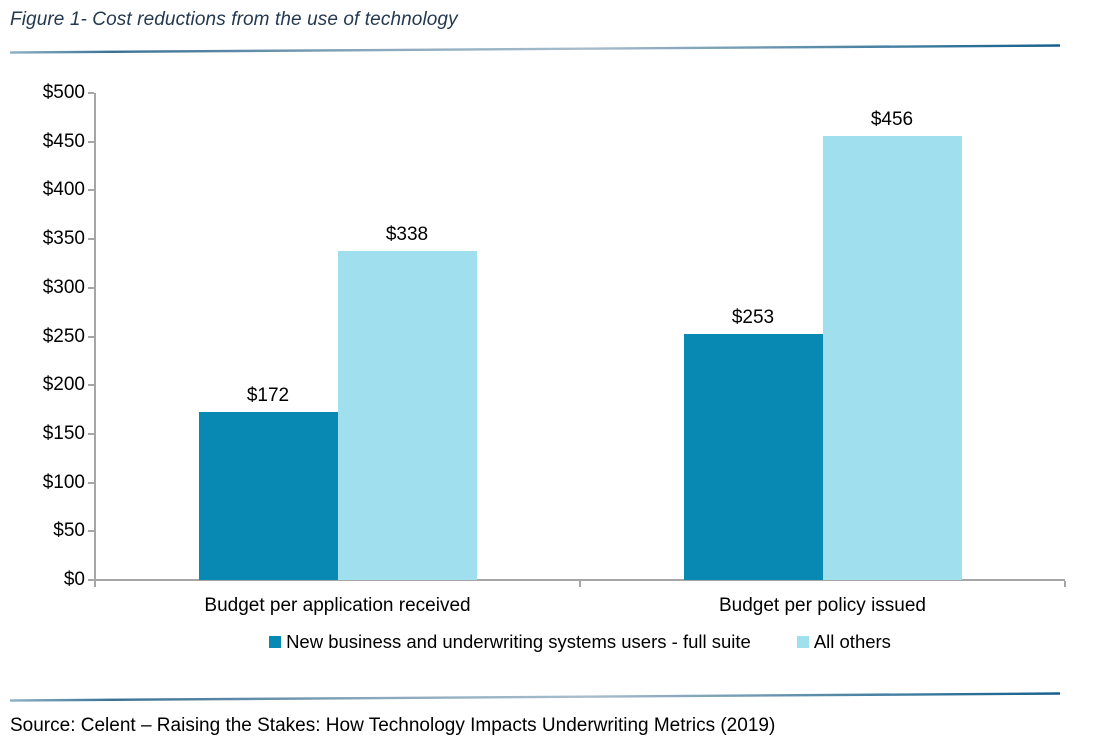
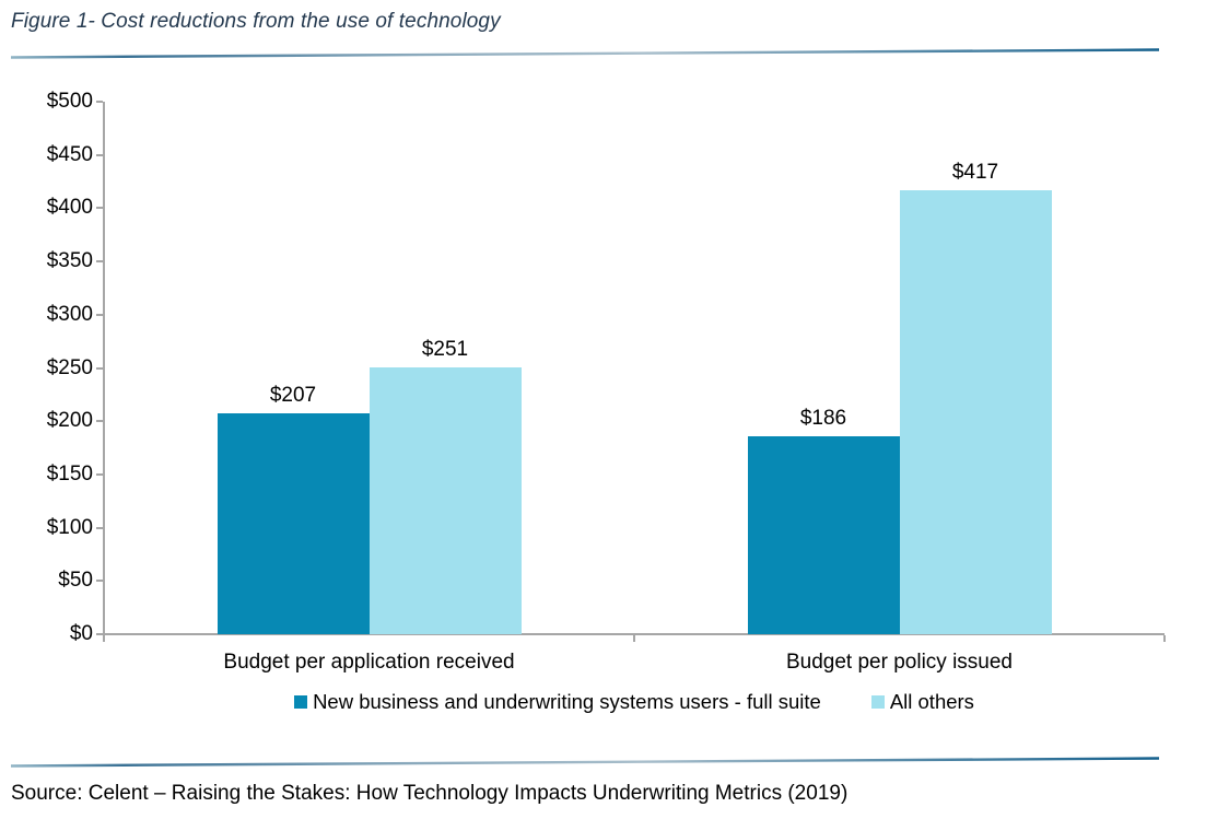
New business and underwriting systems users - full suite/Budget per application received: $172 -> $207
All others/Budget per application received: $338 -> $251
New business and underwriting systems users - full suite/Budget per policy issued: $253 -> $186
All others/Budget per policy issued: $456 -> $417
